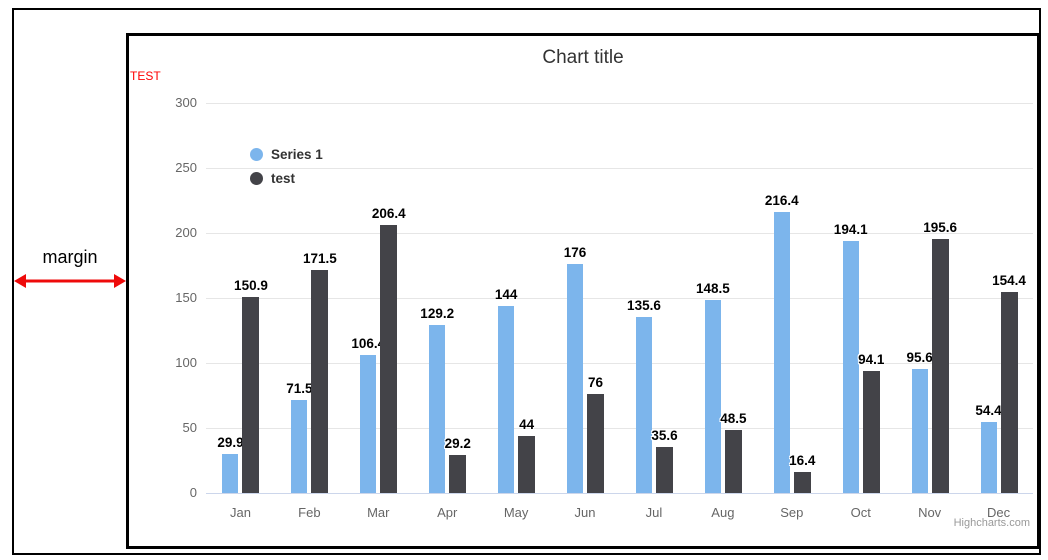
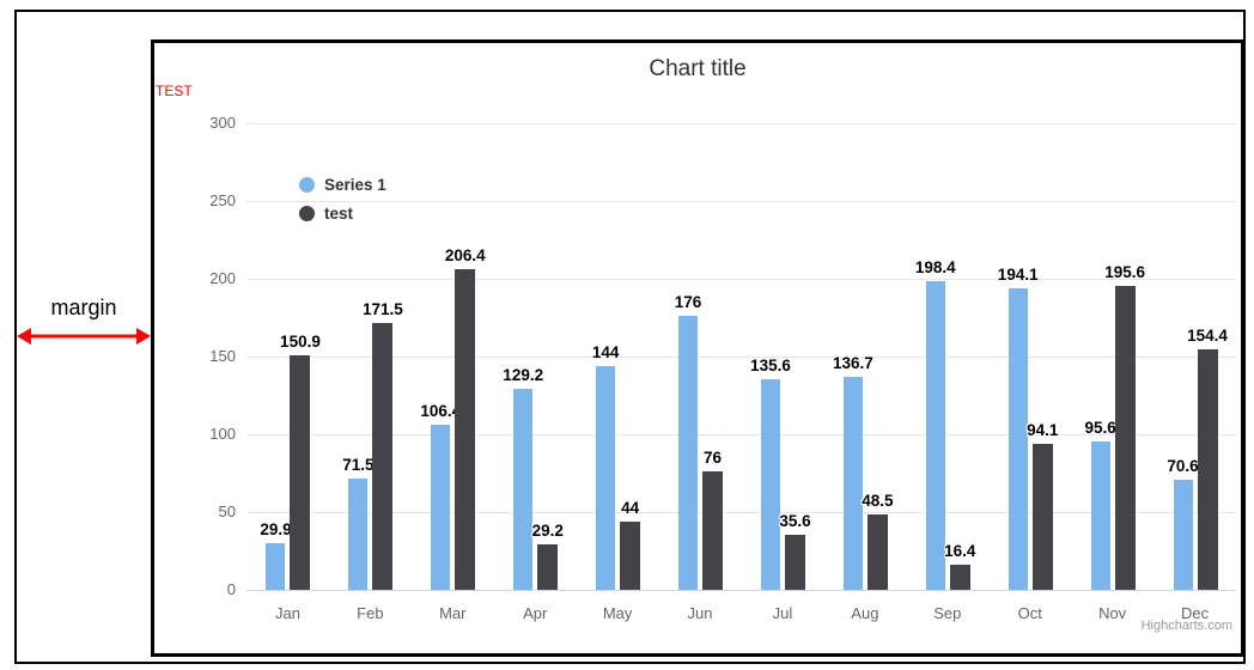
Series 1/Aug: 148.5 -> 136.7
Series 1/Sep: 216.4 -> 198.4
Series 1/Dec: 54.4 -> 70.6
